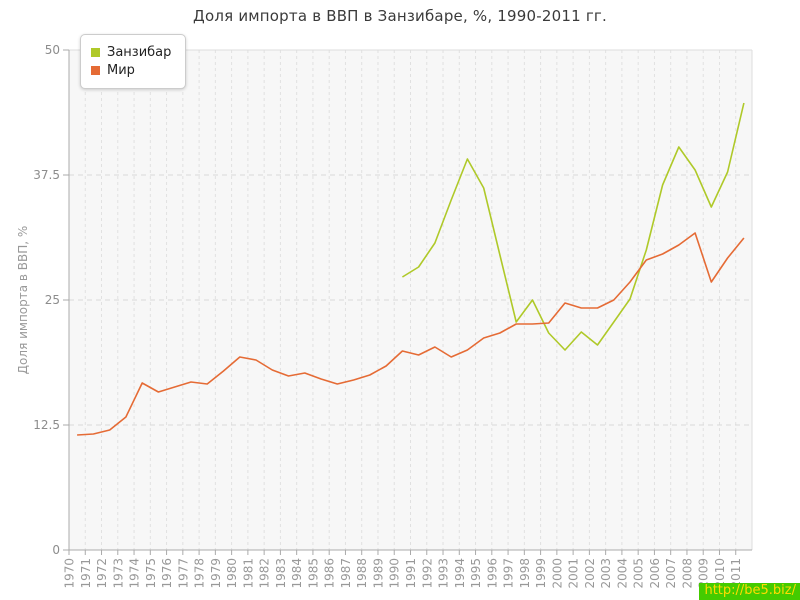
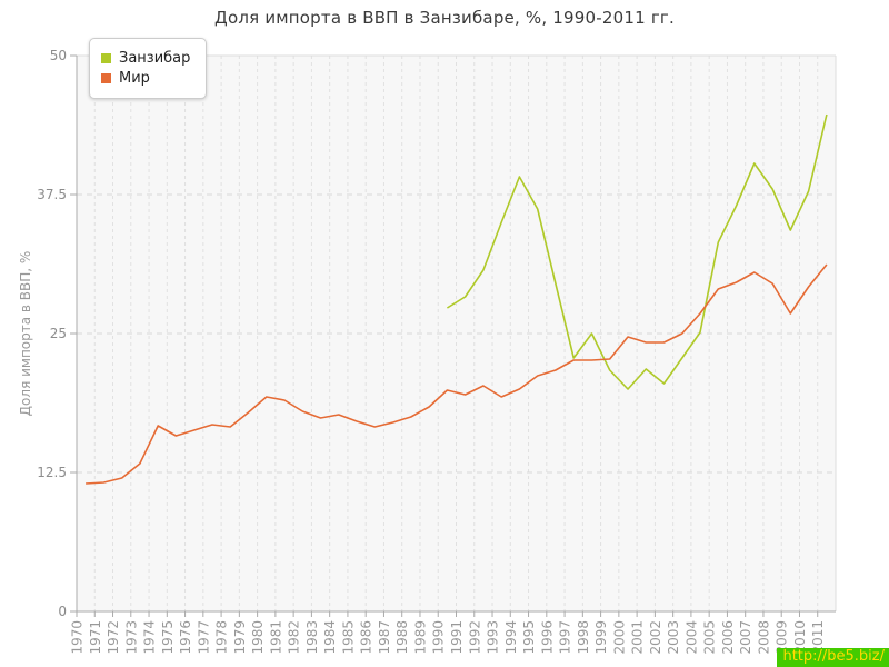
Занзибар/2005: 30.0 -> 33.2
Мир/2008: 31.7 -> 29.5
